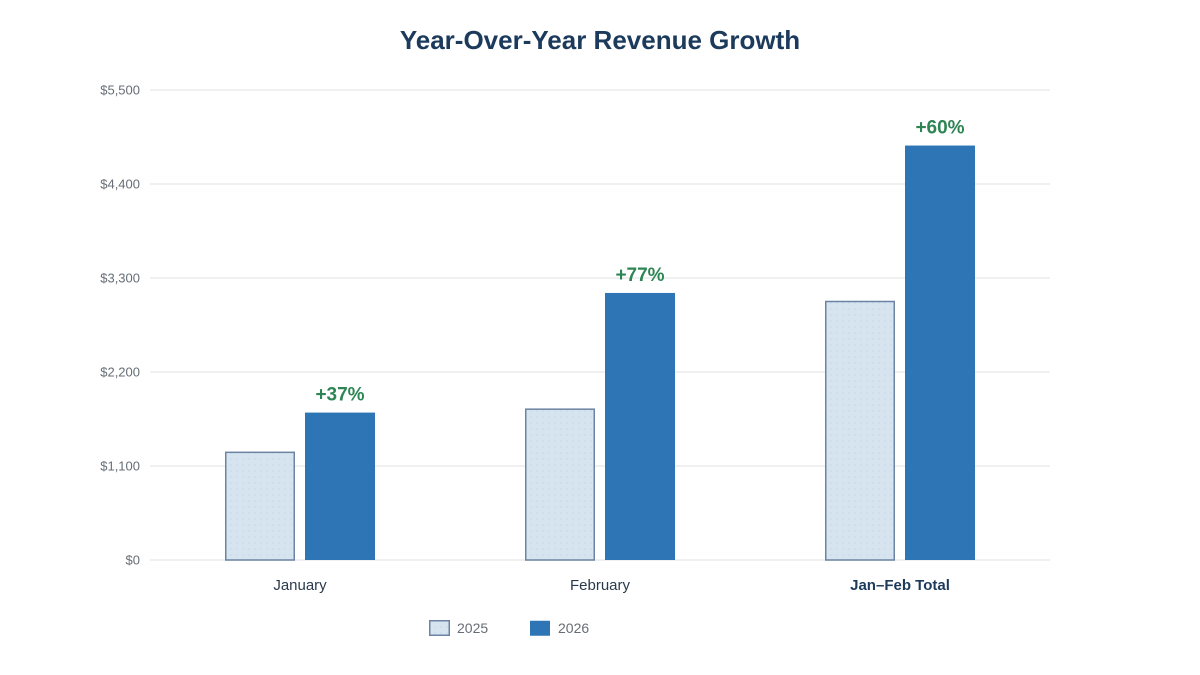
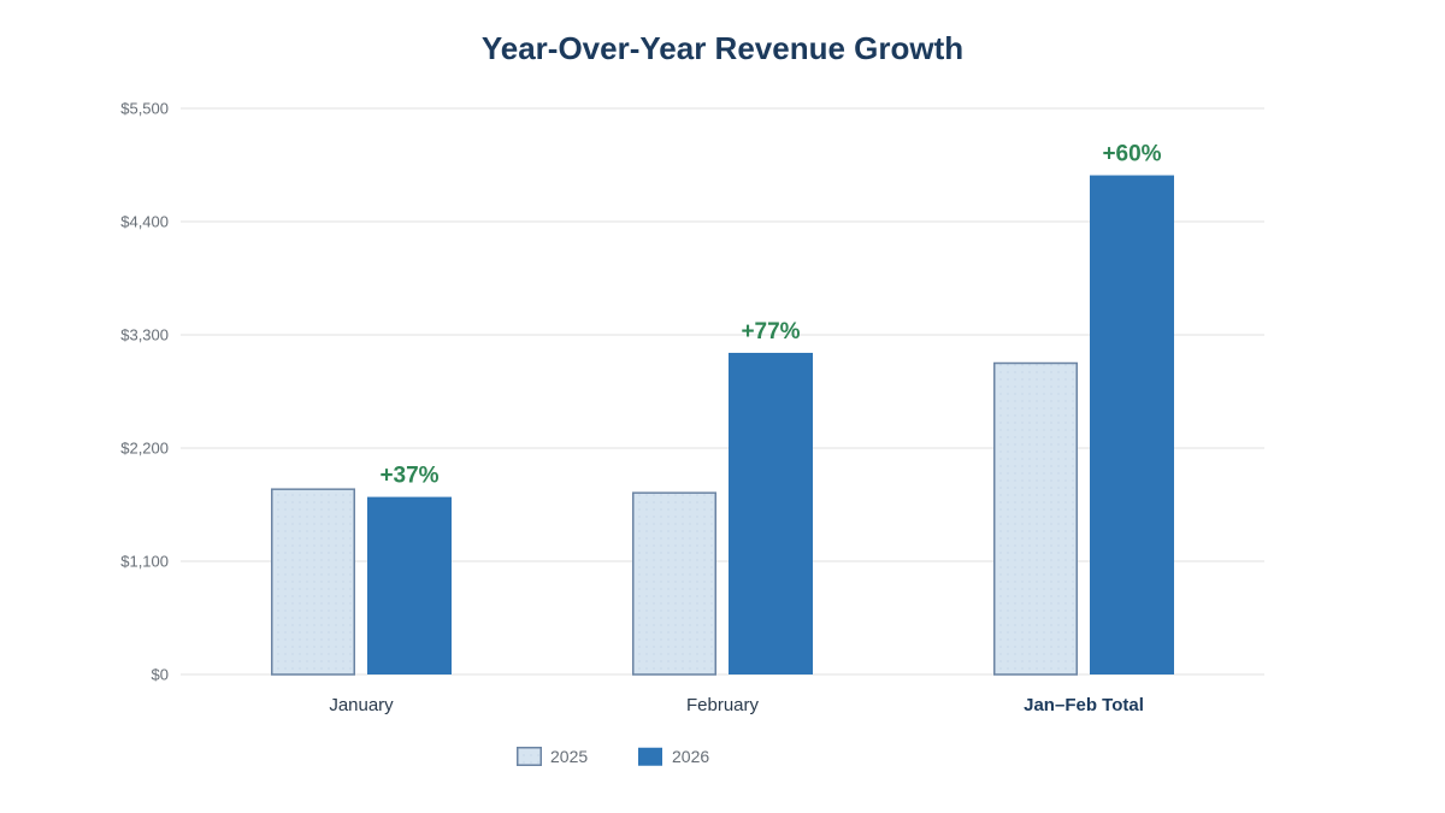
2025/January: $1300 -> $1800
